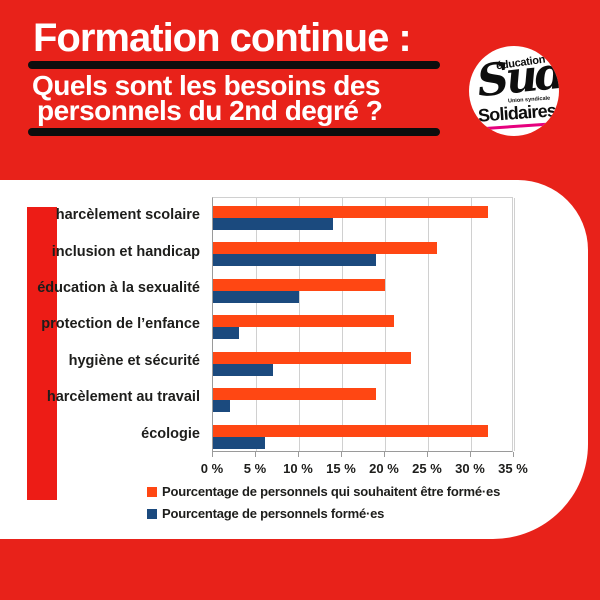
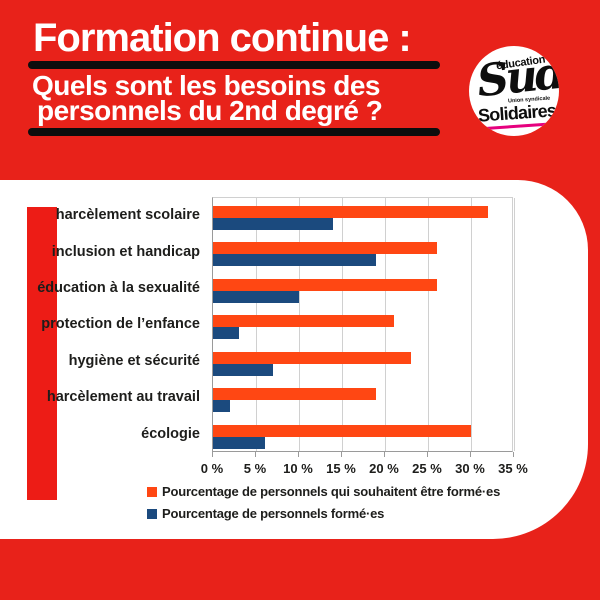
Pourcentage de personnels qui souhaitent être formé·es/éducation à la sexualité: 20% -> 26%
Pourcentage de personnels qui souhaitent être formé·es/écologie: 32% -> 30%
